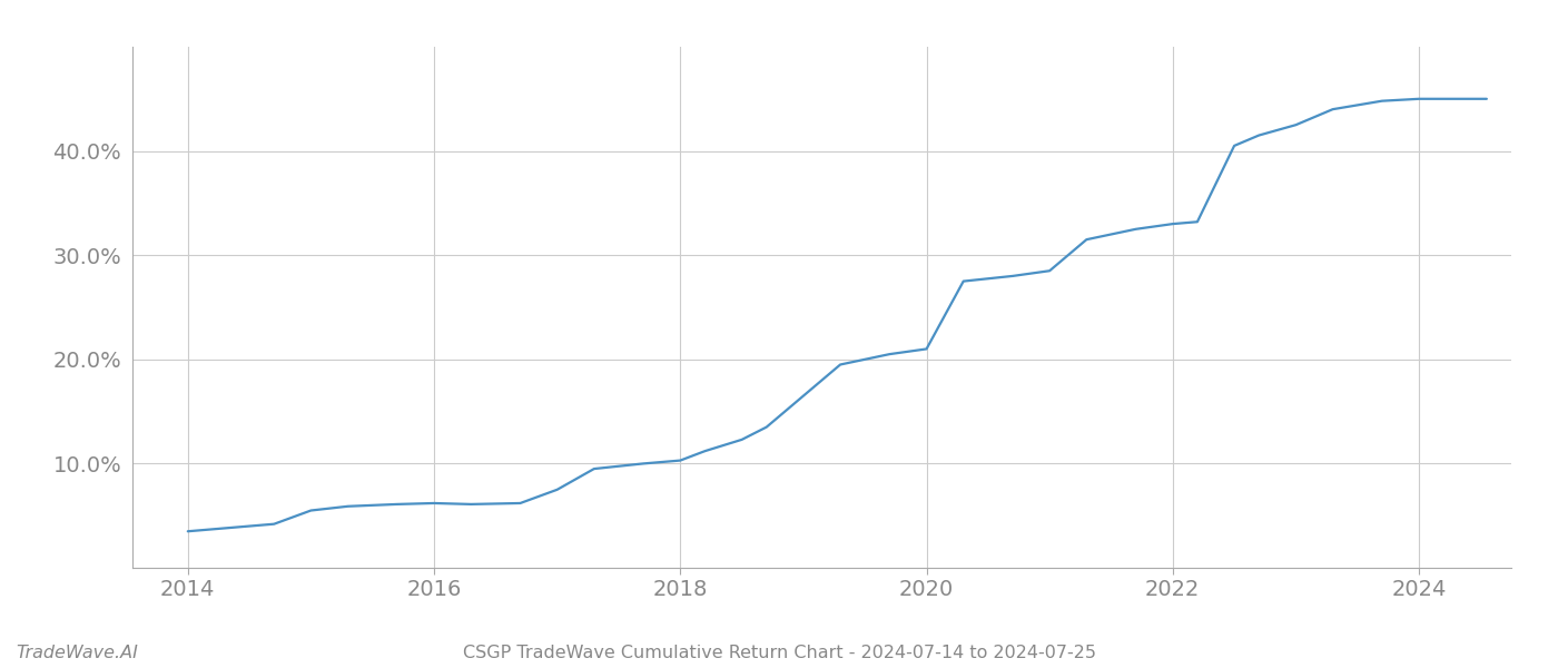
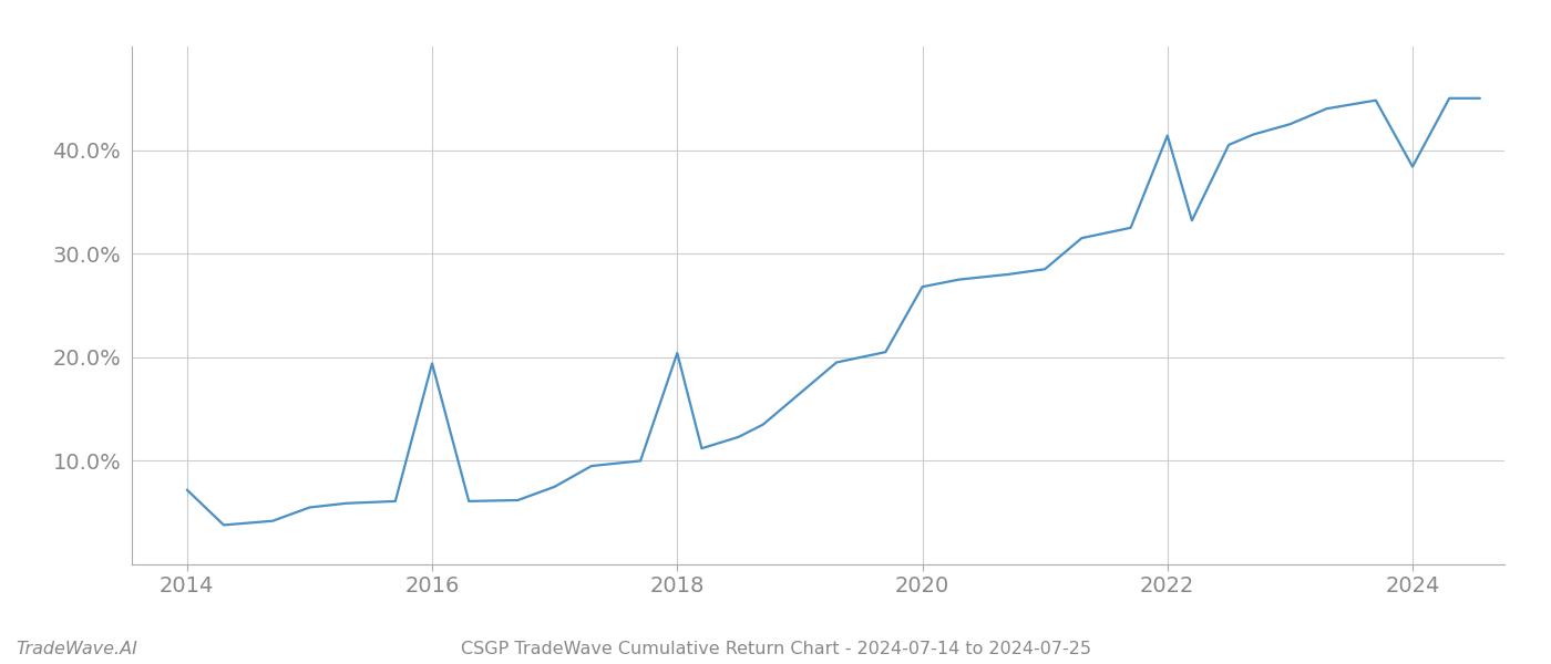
2014: 3.5% -> 7.2%
2016: 6.2% -> 19.4%
2018: 10.3% -> 20.4%
2020: 21.0% -> 26.8%
2022: 33.0% -> 41.4%
2024: 45.0% -> 38.4%
